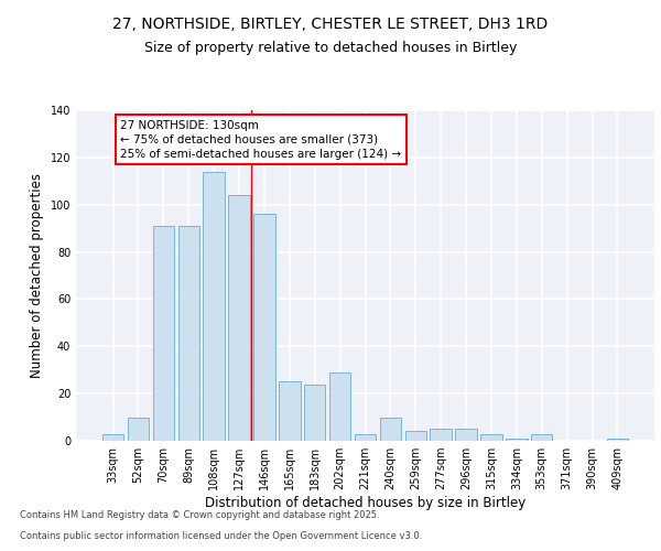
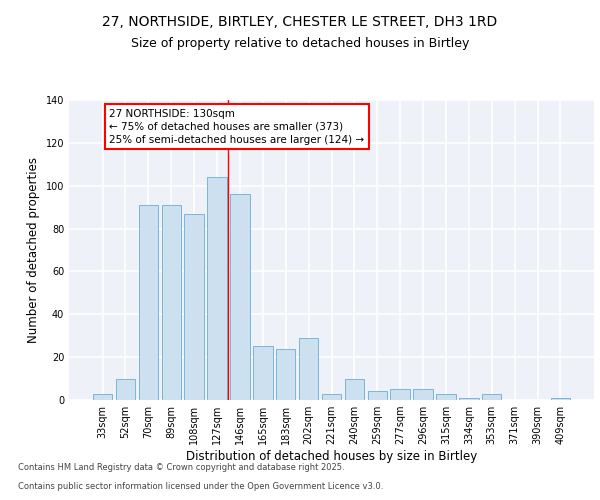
108sqm: 114 -> 87
